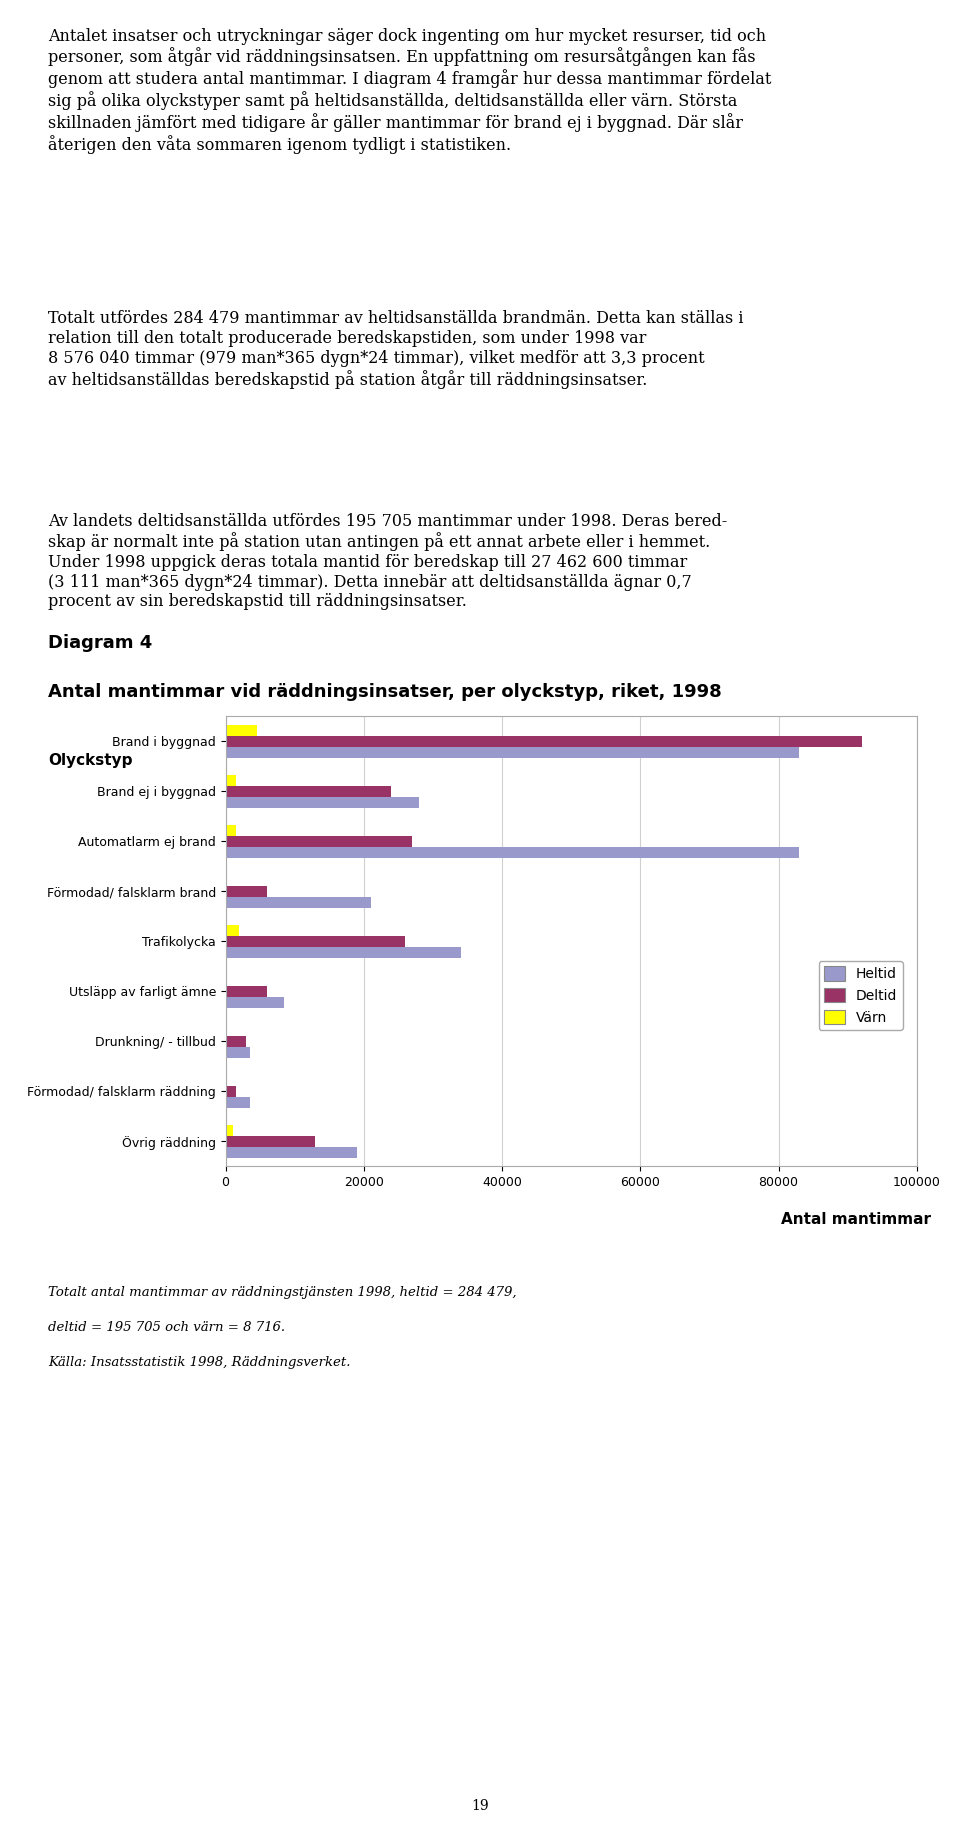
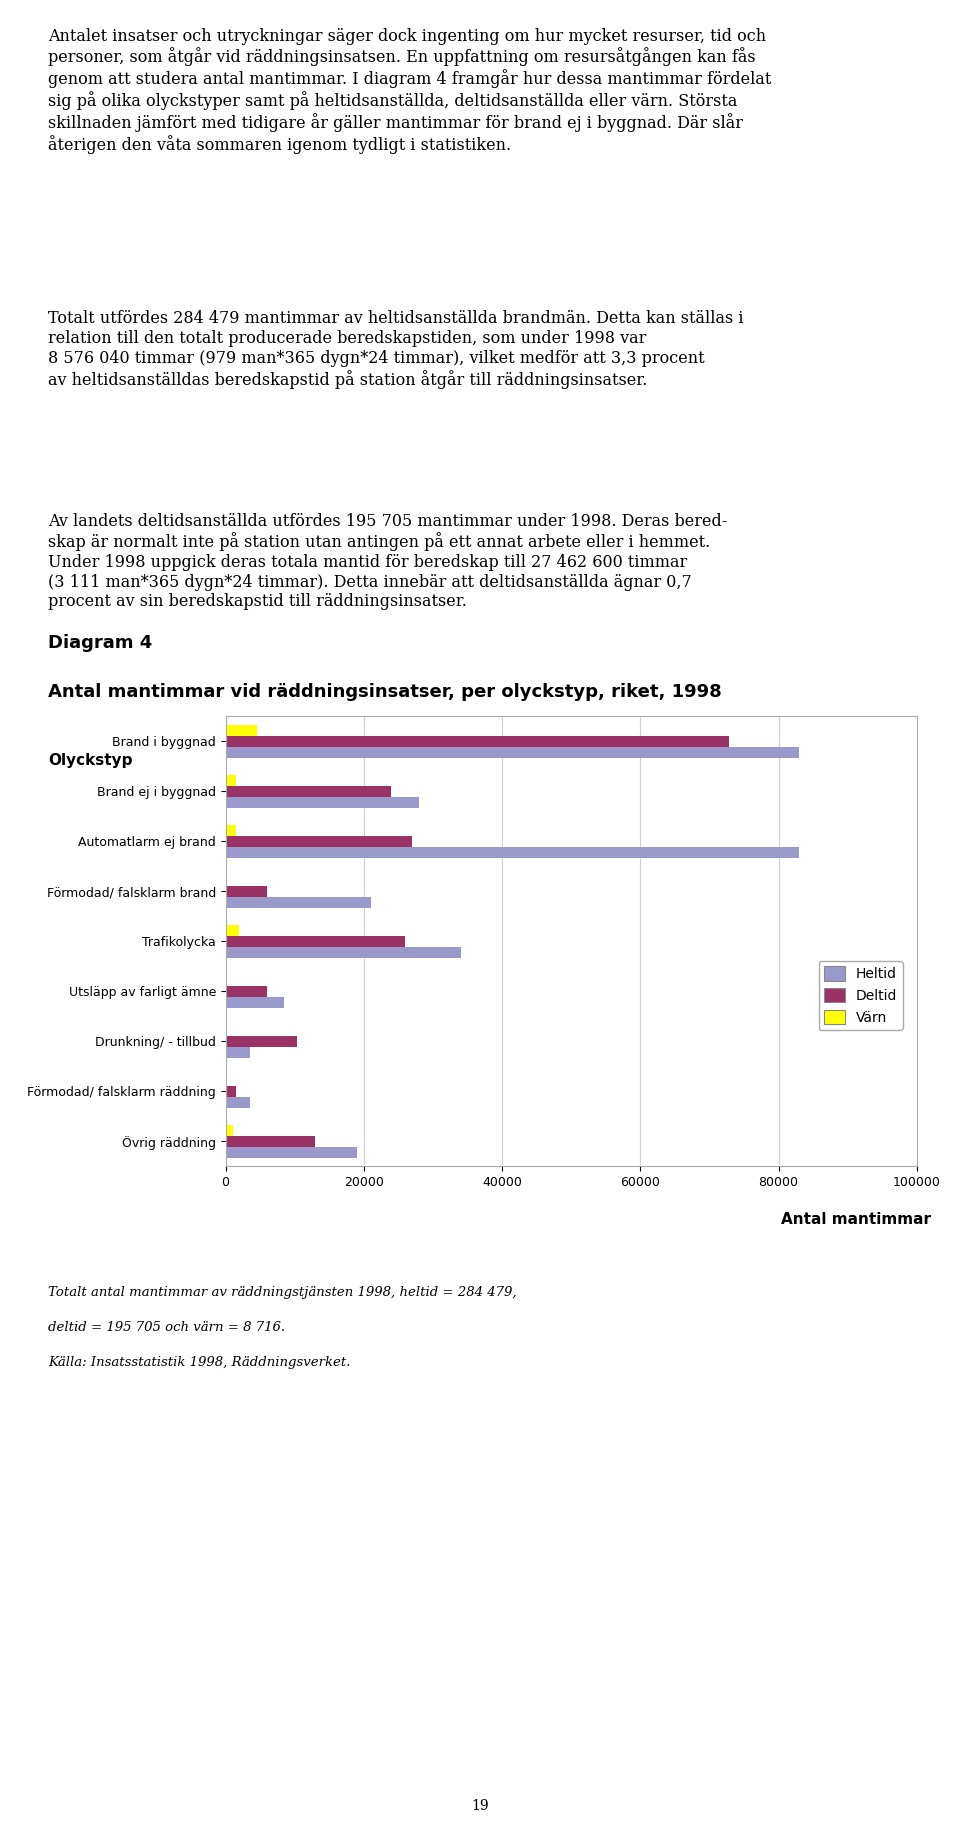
Deltid/Brand i byggnad: 92000 -> 72800
Deltid/Drunkning/ - tillbud: 3000 -> 10400
